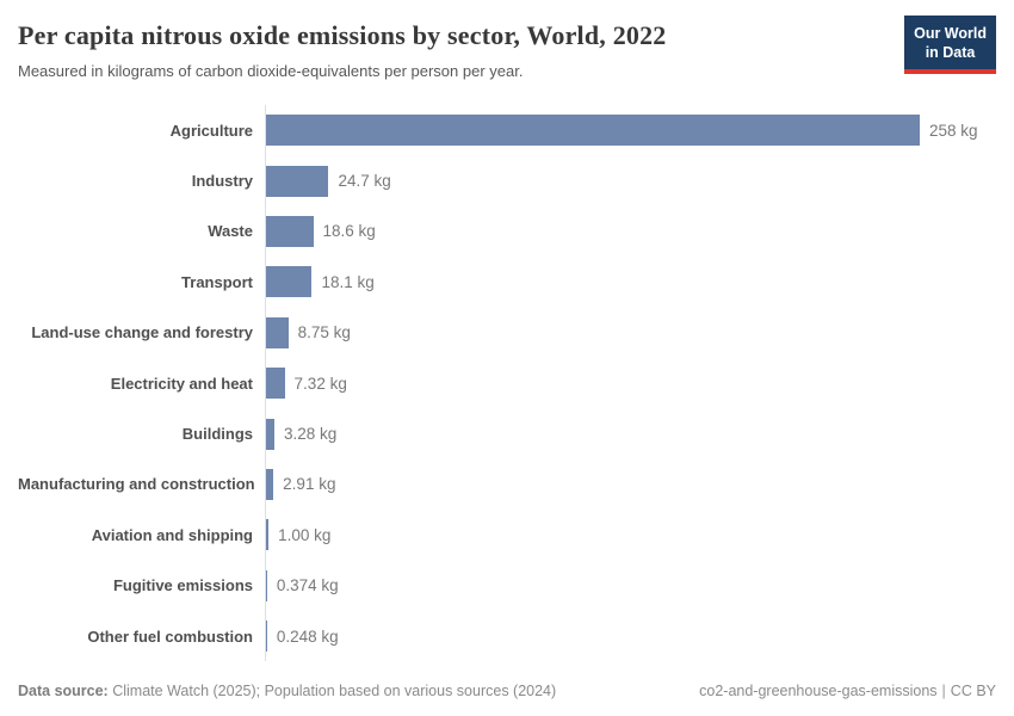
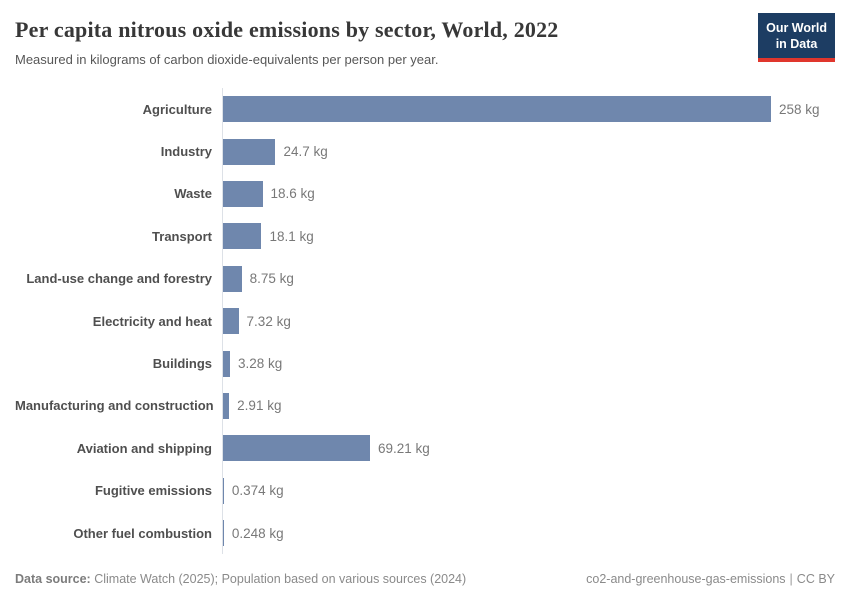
Aviation and shipping: 1.00 -> 69.21
